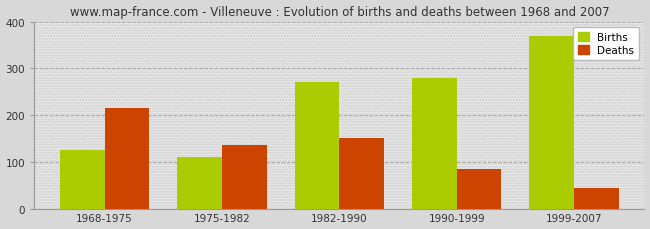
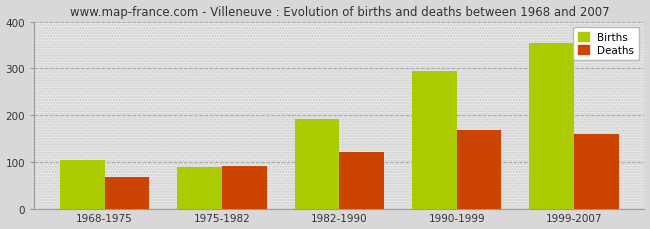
Births/1968-1975: 125 -> 104
Deaths/1968-1975: 215 -> 68
Births/1975-1982: 110 -> 88
Deaths/1975-1982: 135 -> 91
Births/1982-1990: 270 -> 191
Deaths/1982-1990: 150 -> 121
Births/1990-1999: 280 -> 294
Deaths/1990-1999: 85 -> 168
Births/1999-2007: 370 -> 354
Deaths/1999-2007: 45 -> 160
